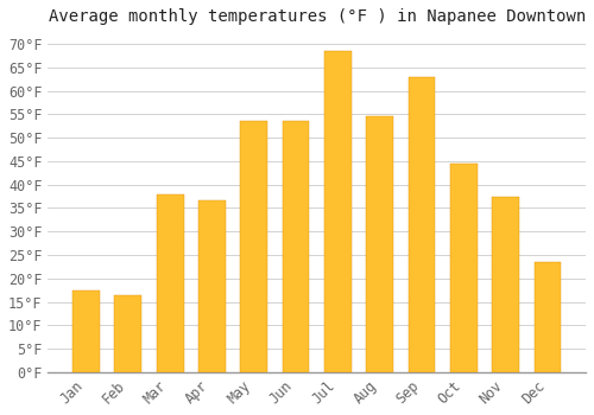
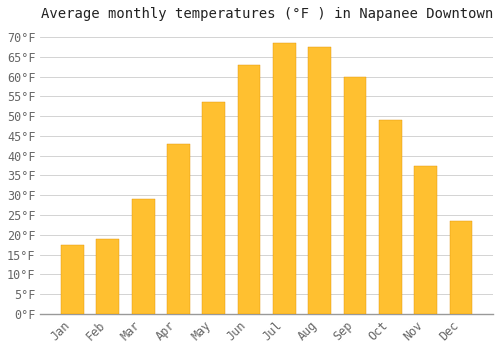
Feb: 16.5°F -> 19.0°F
Mar: 38.0°F -> 29.0°F
Apr: 36.5°F -> 43.0°F
Jun: 53.5°F -> 63.0°F
Aug: 54.5°F -> 67.5°F
Sep: 63.0°F -> 60.0°F
Oct: 44.5°F -> 49.0°F
